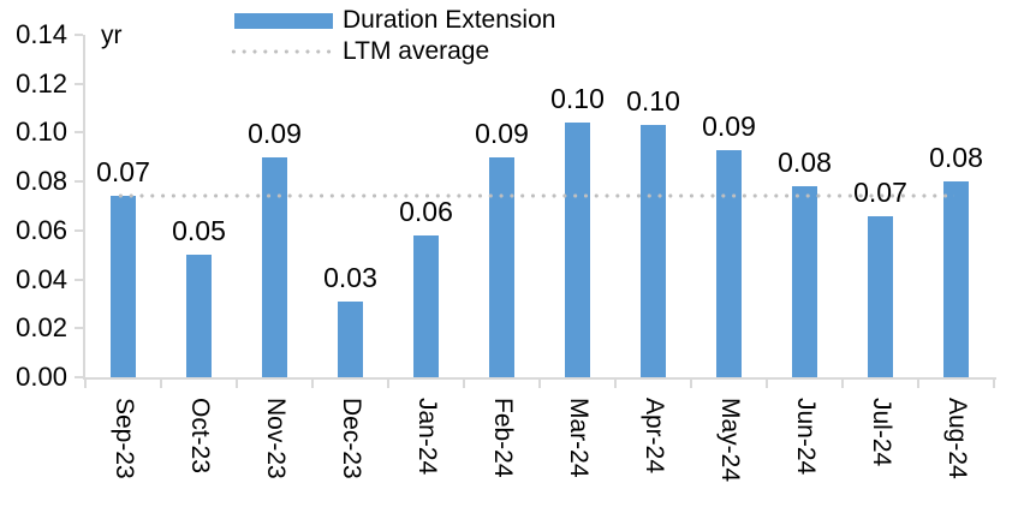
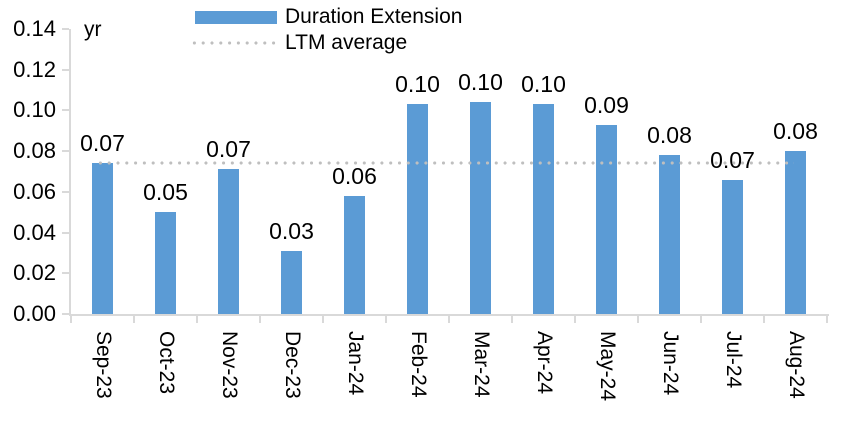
Nov-23: 0.09 -> 0.07
Feb-24: 0.09 -> 0.10
